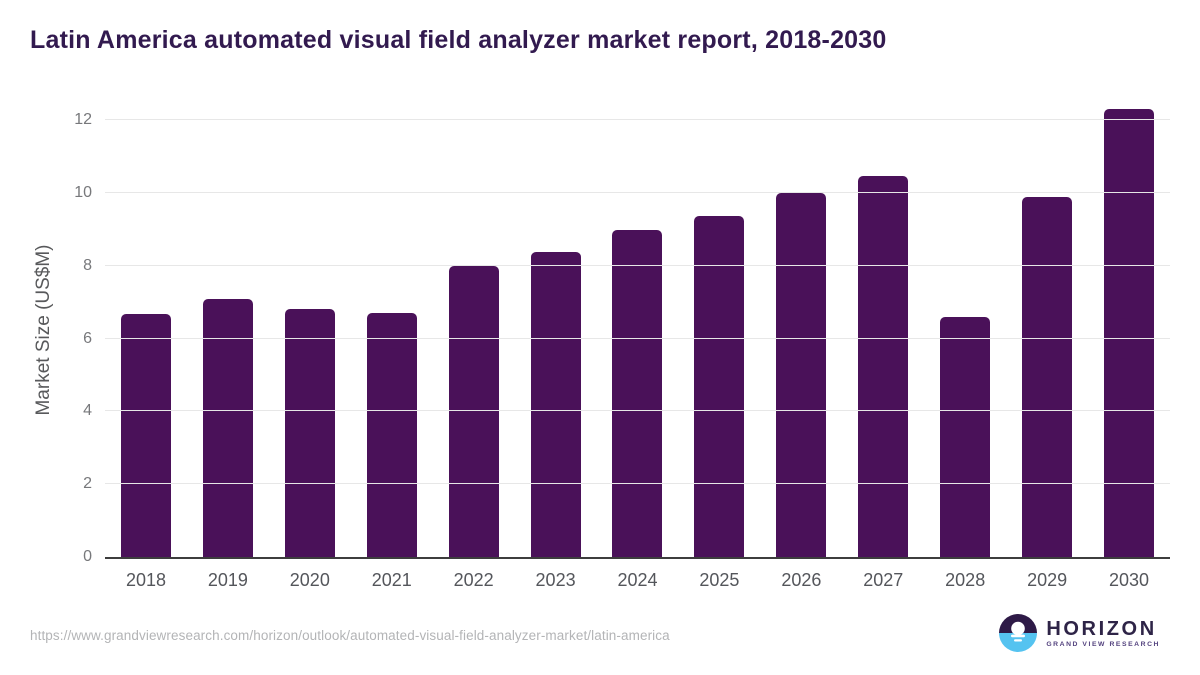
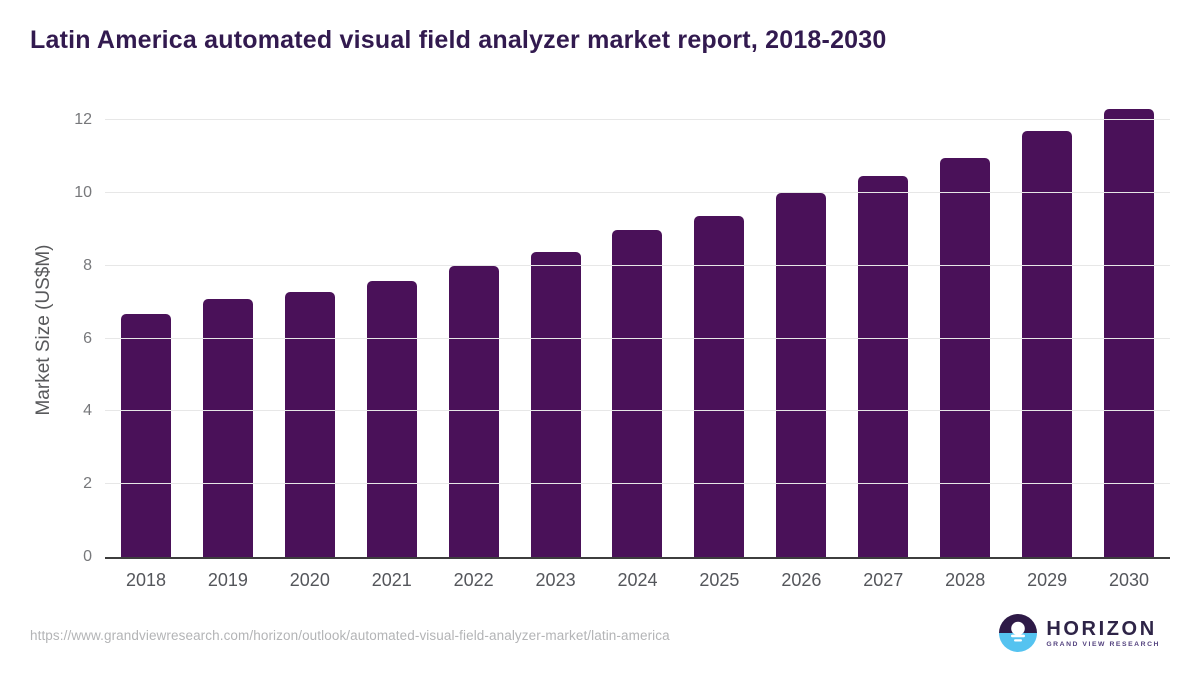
2020: 6.8 -> 7.3
2021: 6.7 -> 7.6
2028: 6.6 -> 11.0
2029: 9.9 -> 11.7
